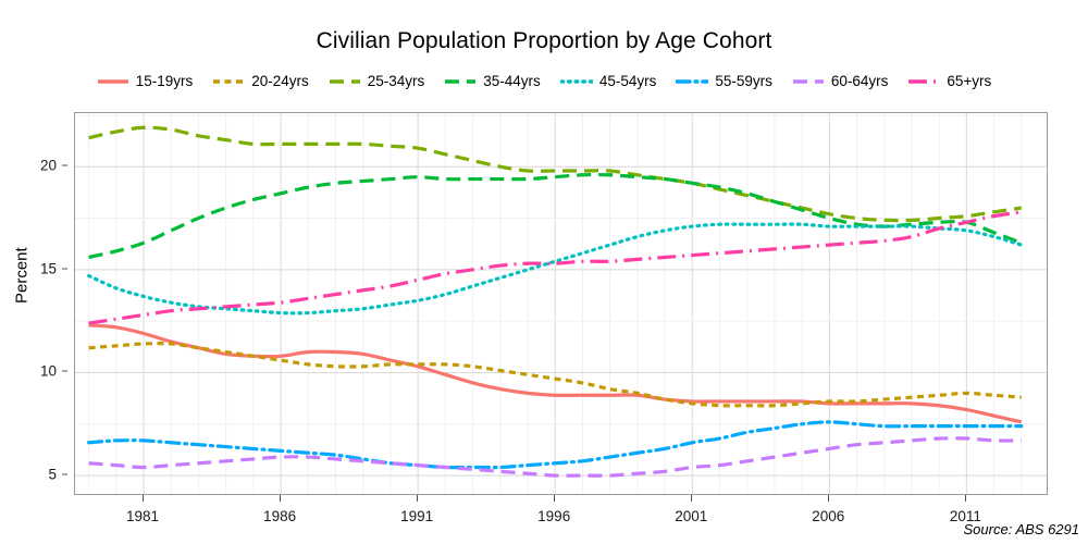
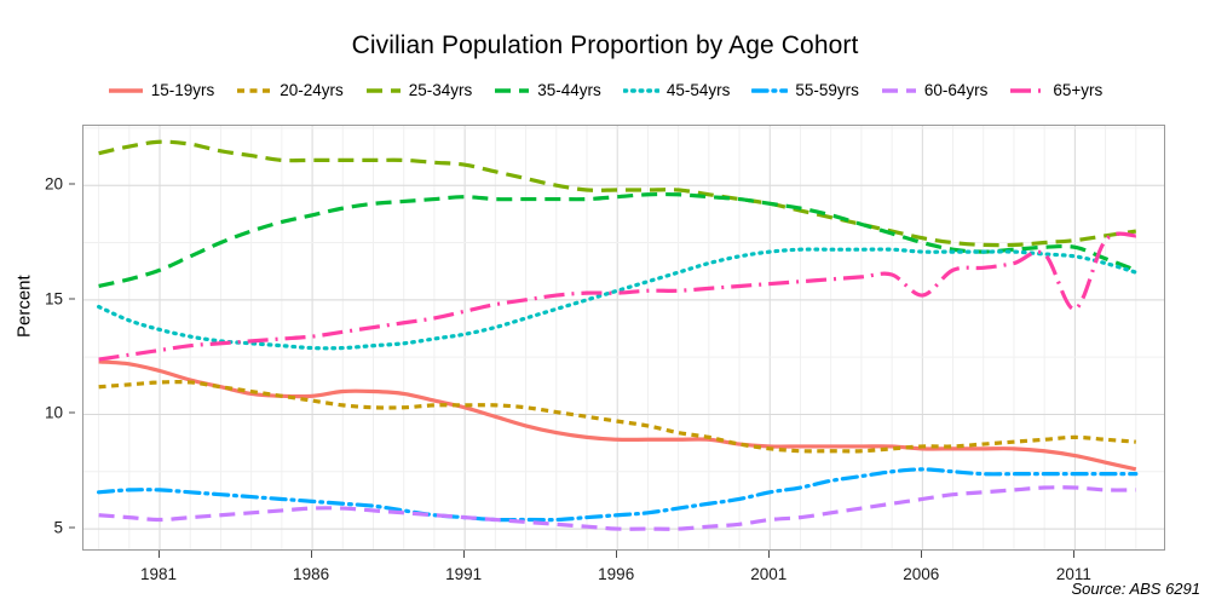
65+yrs/2006: 16.2 -> 15.2
65+yrs/2011: 17.3 -> 14.6
